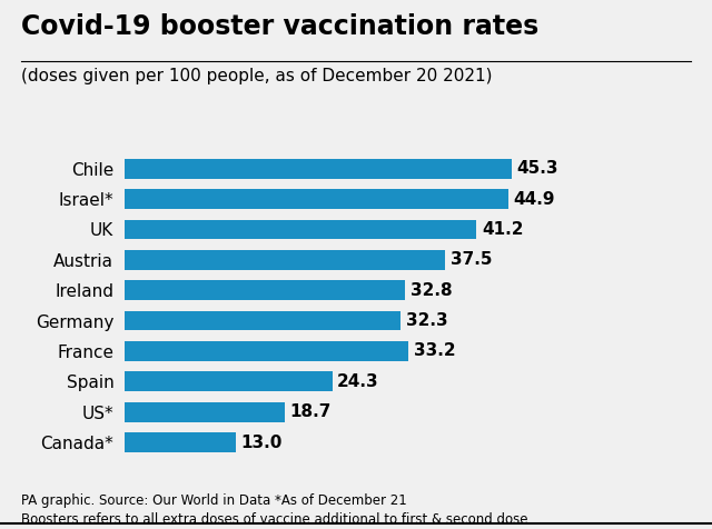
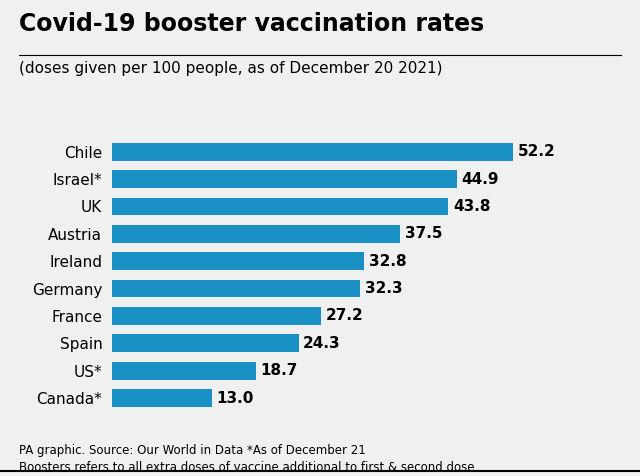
Chile: 45.3 -> 52.2
UK: 41.2 -> 43.8
France: 33.2 -> 27.2
